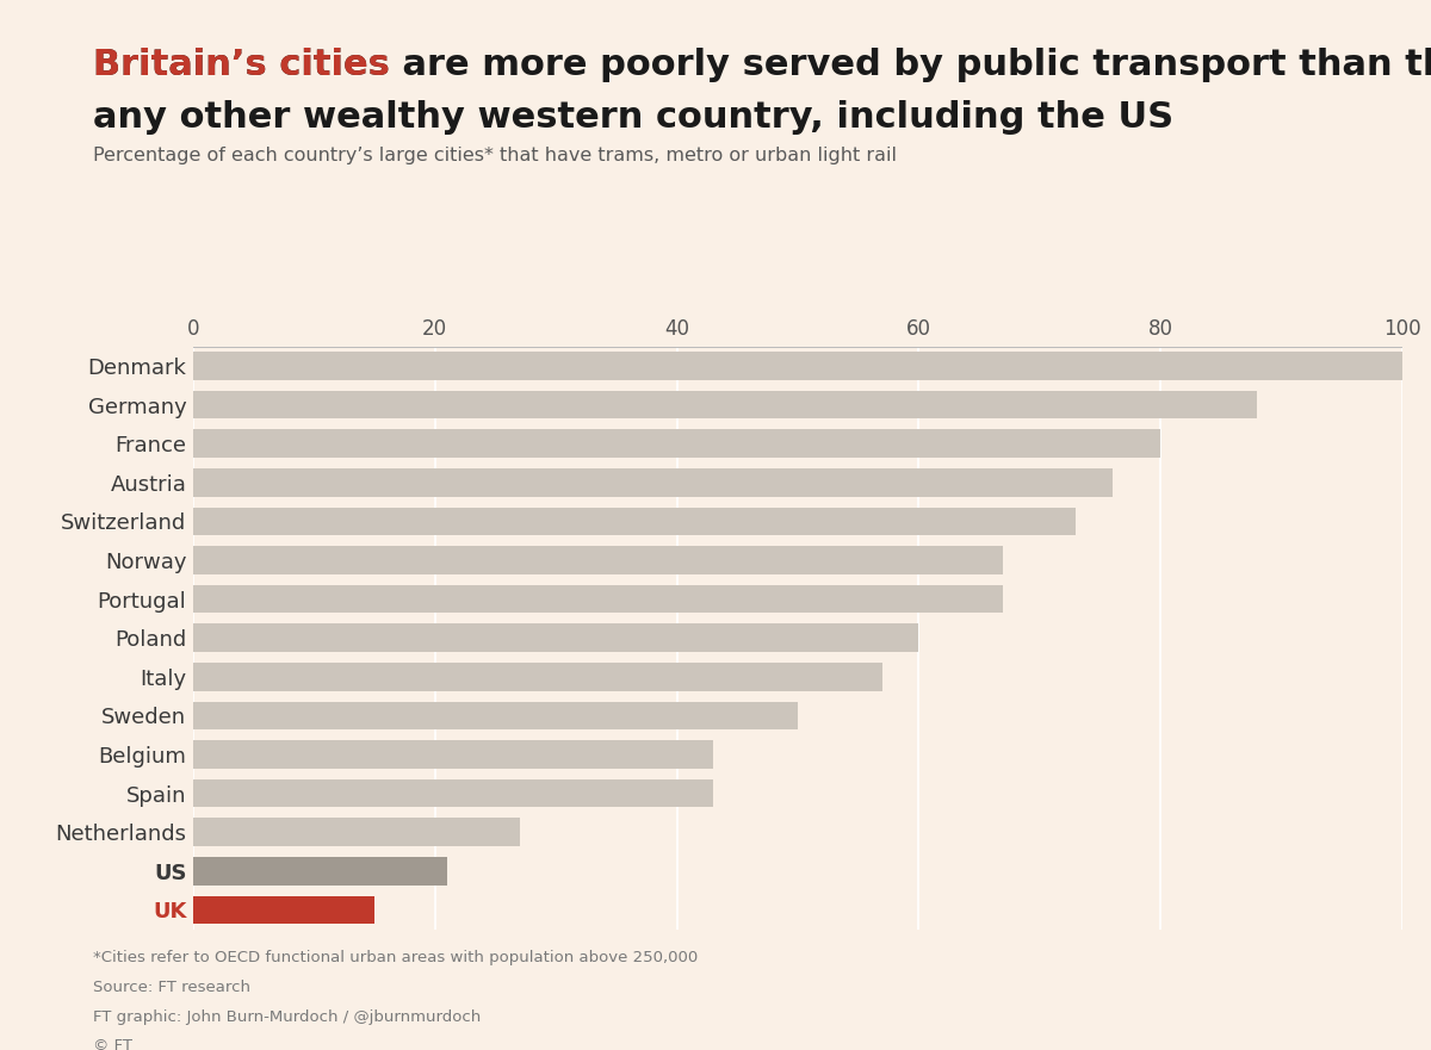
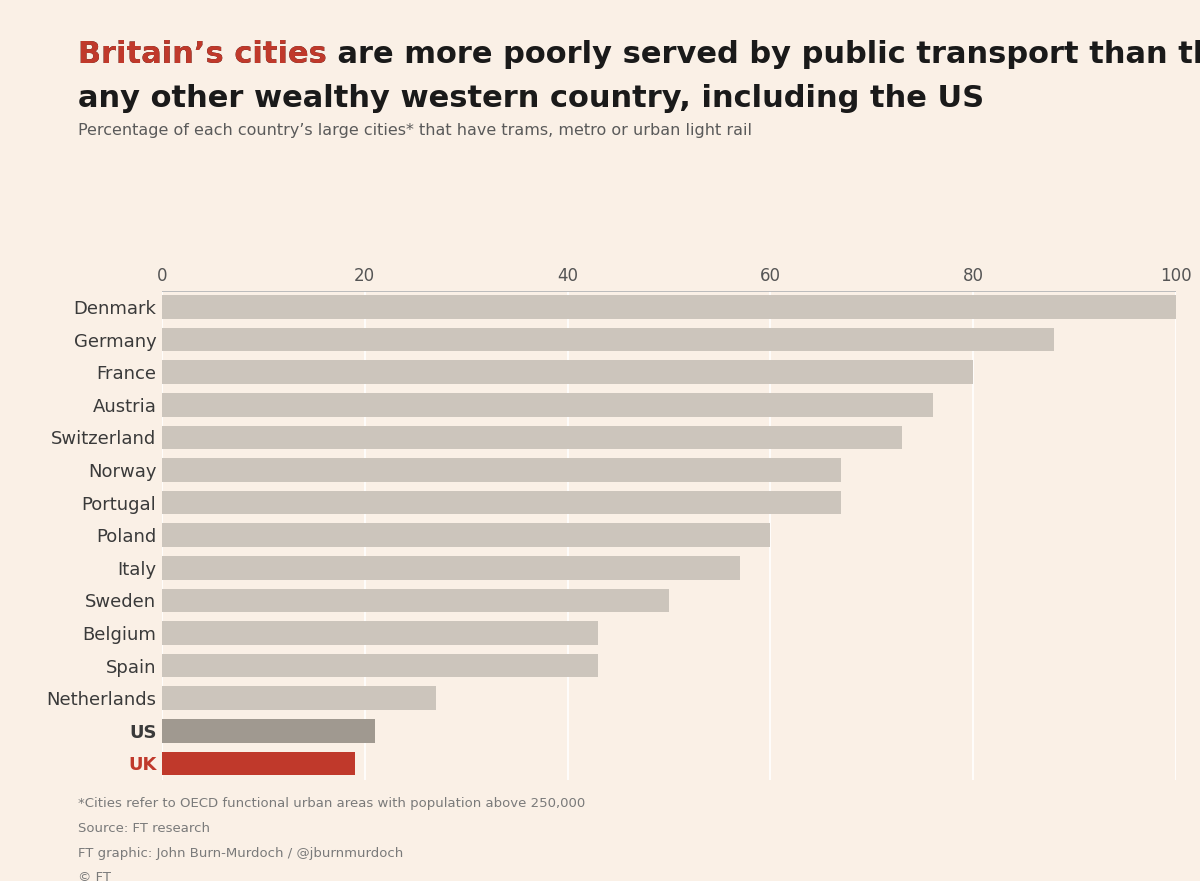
UK: 15 -> 19
